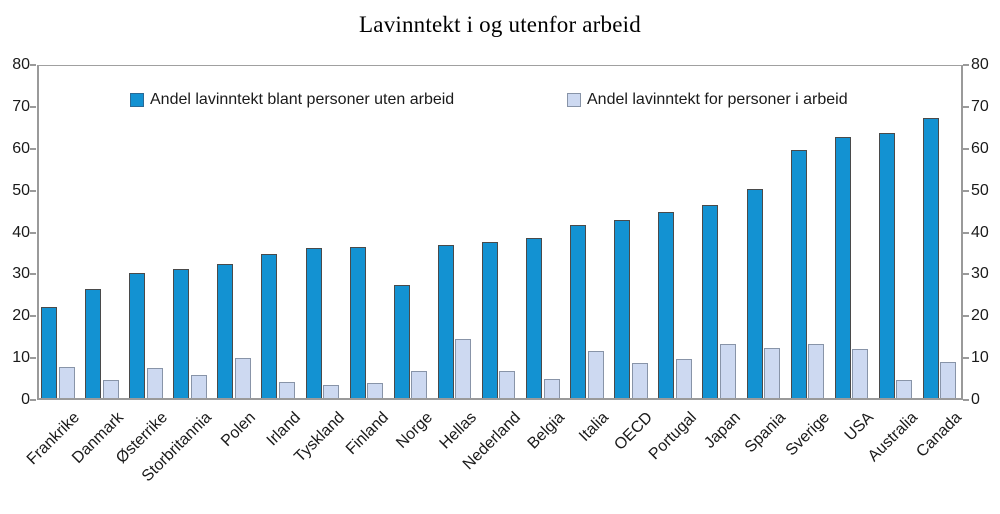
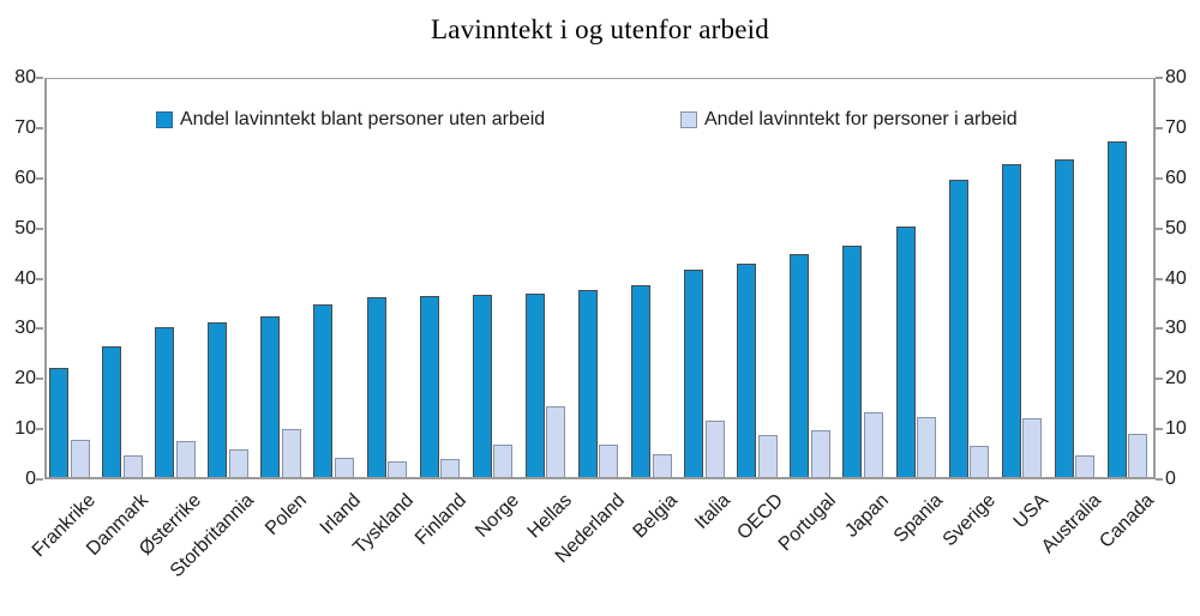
Andel lavinntekt blant personer uten arbeid/Norge: 27 -> 36
Andel lavinntekt for personer i arbeid/Sverige: 13 -> 6
